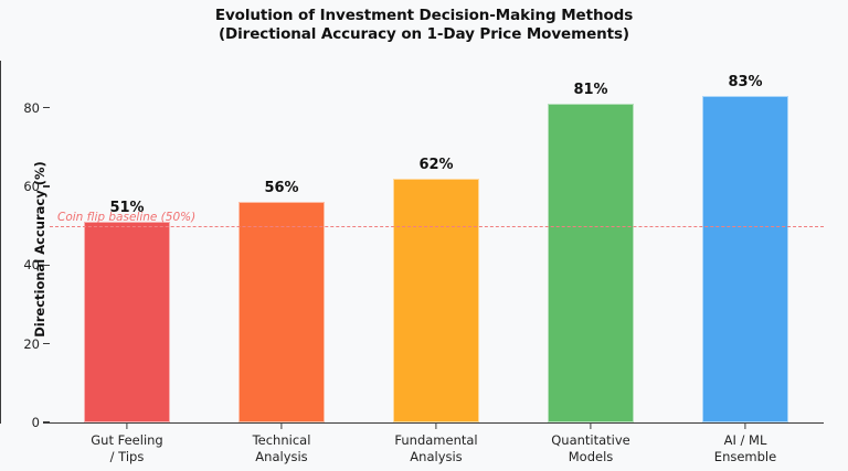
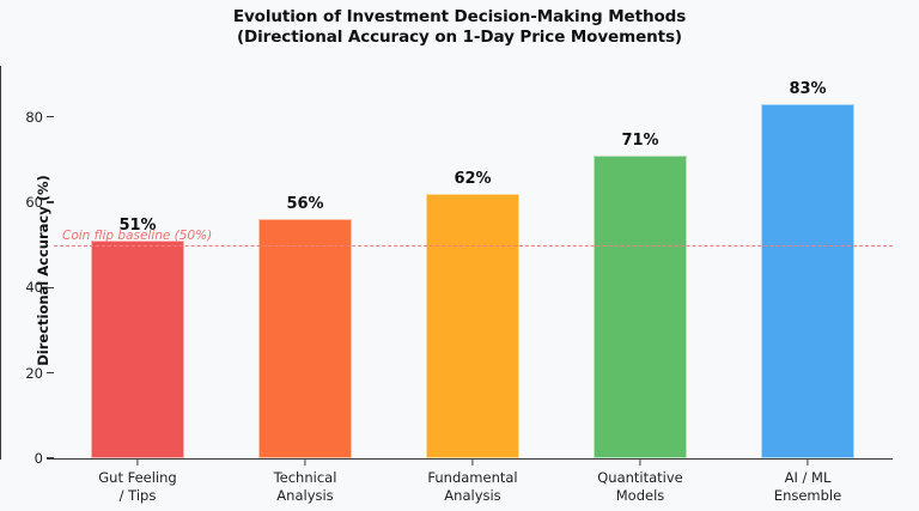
Quantitative Models: 81% -> 71%
